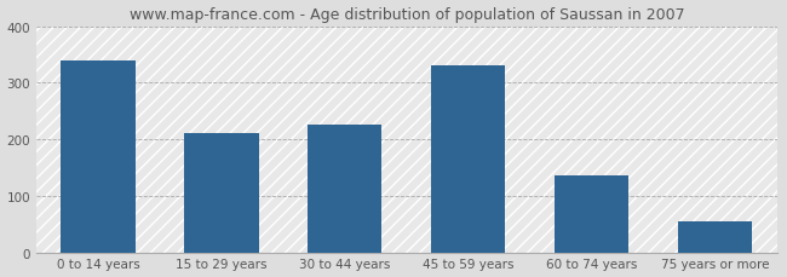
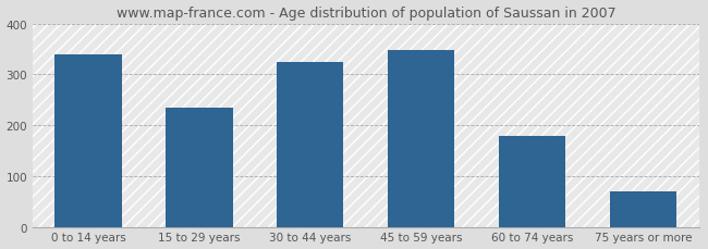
15 to 29 years: 210 -> 235
30 to 44 years: 225 -> 325
45 to 59 years: 330 -> 348
60 to 74 years: 135 -> 178
75 years or more: 55 -> 70
